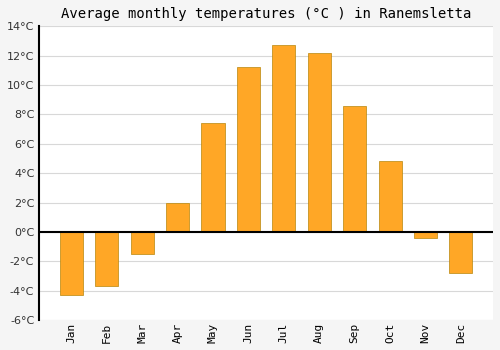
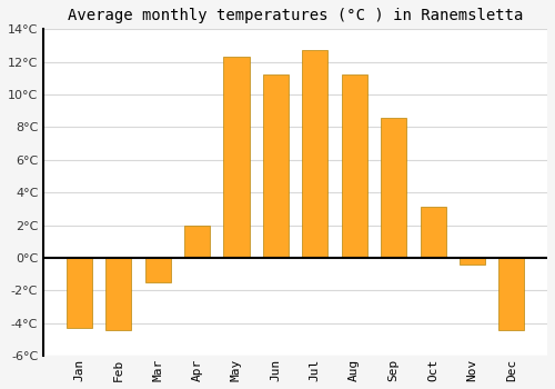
Feb: -3.7°C -> -4.4°C
May: 7.4°C -> 12.3°C
Aug: 12.2°C -> 11.2°C
Oct: 4.8°C -> 3.1°C
Dec: -2.8°C -> -4.4°C
